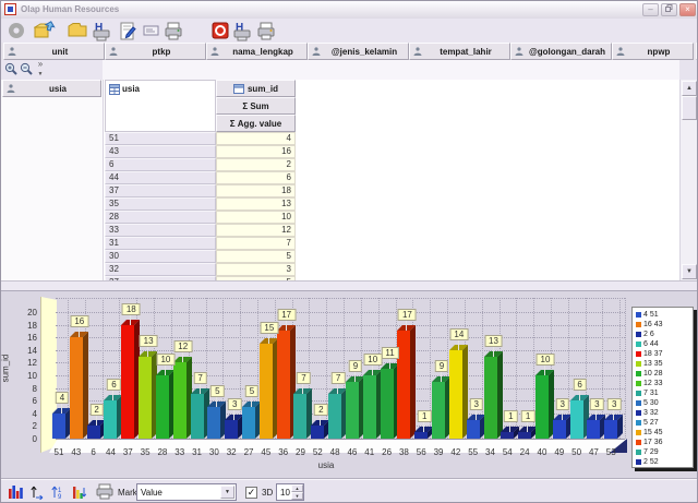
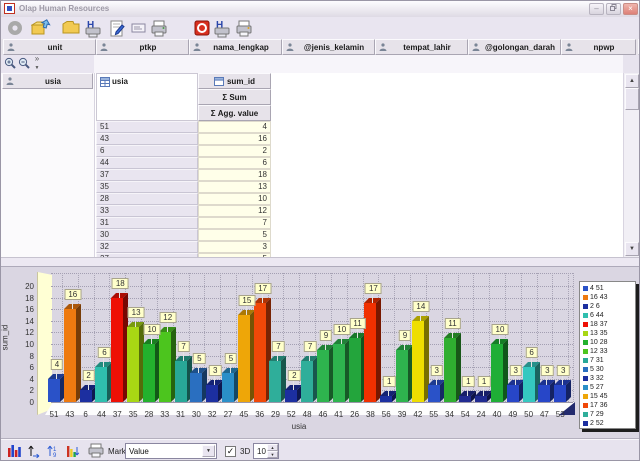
34: 13 -> 11
